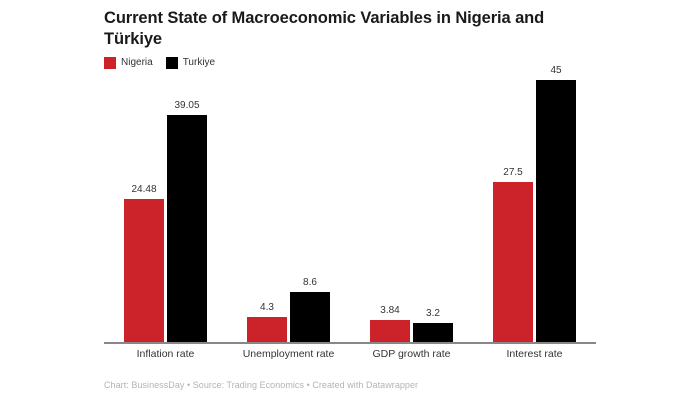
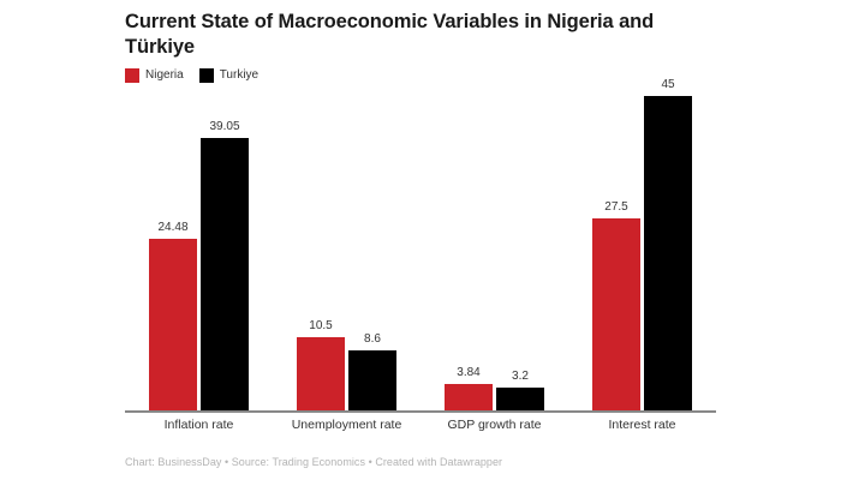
Nigeria/Unemployment rate: 4.3 -> 10.5
